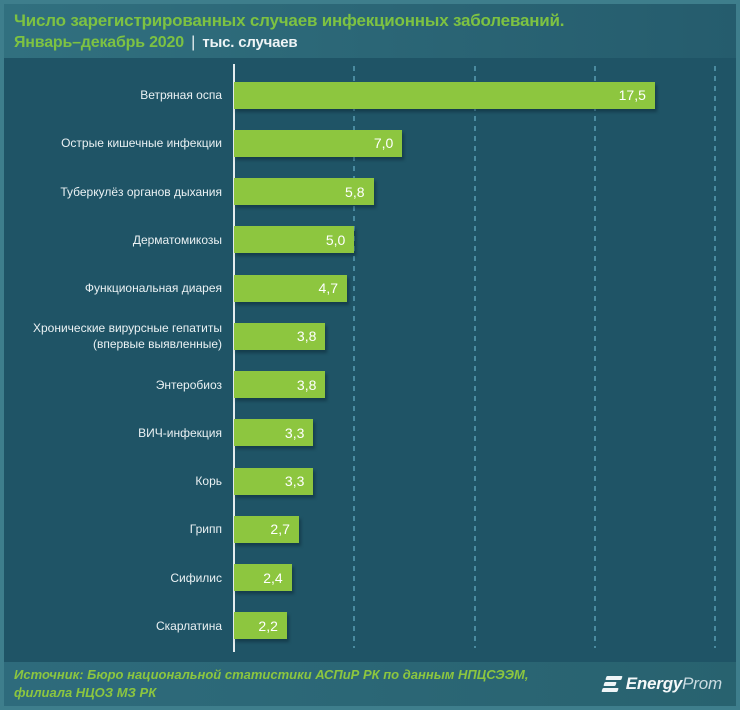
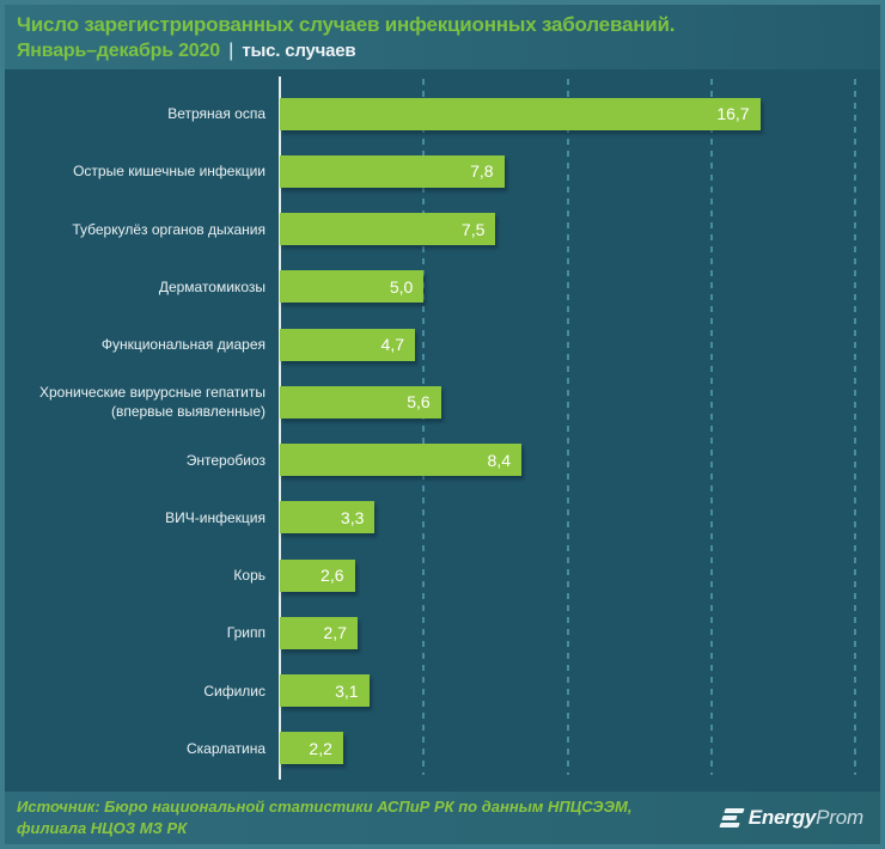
Ветряная оспа: 17,5 -> 16,7
Острые кишечные инфекции: 7,0 -> 7,8
Туберкулёз органов дыхания: 5,8 -> 7,5
Хронические вирурсные гепатиты (впервые выявленные): 3,8 -> 5,6
Энтеробиоз: 3,8 -> 8,4
Корь: 3,3 -> 2,6
Сифилис: 2,4 -> 3,1
